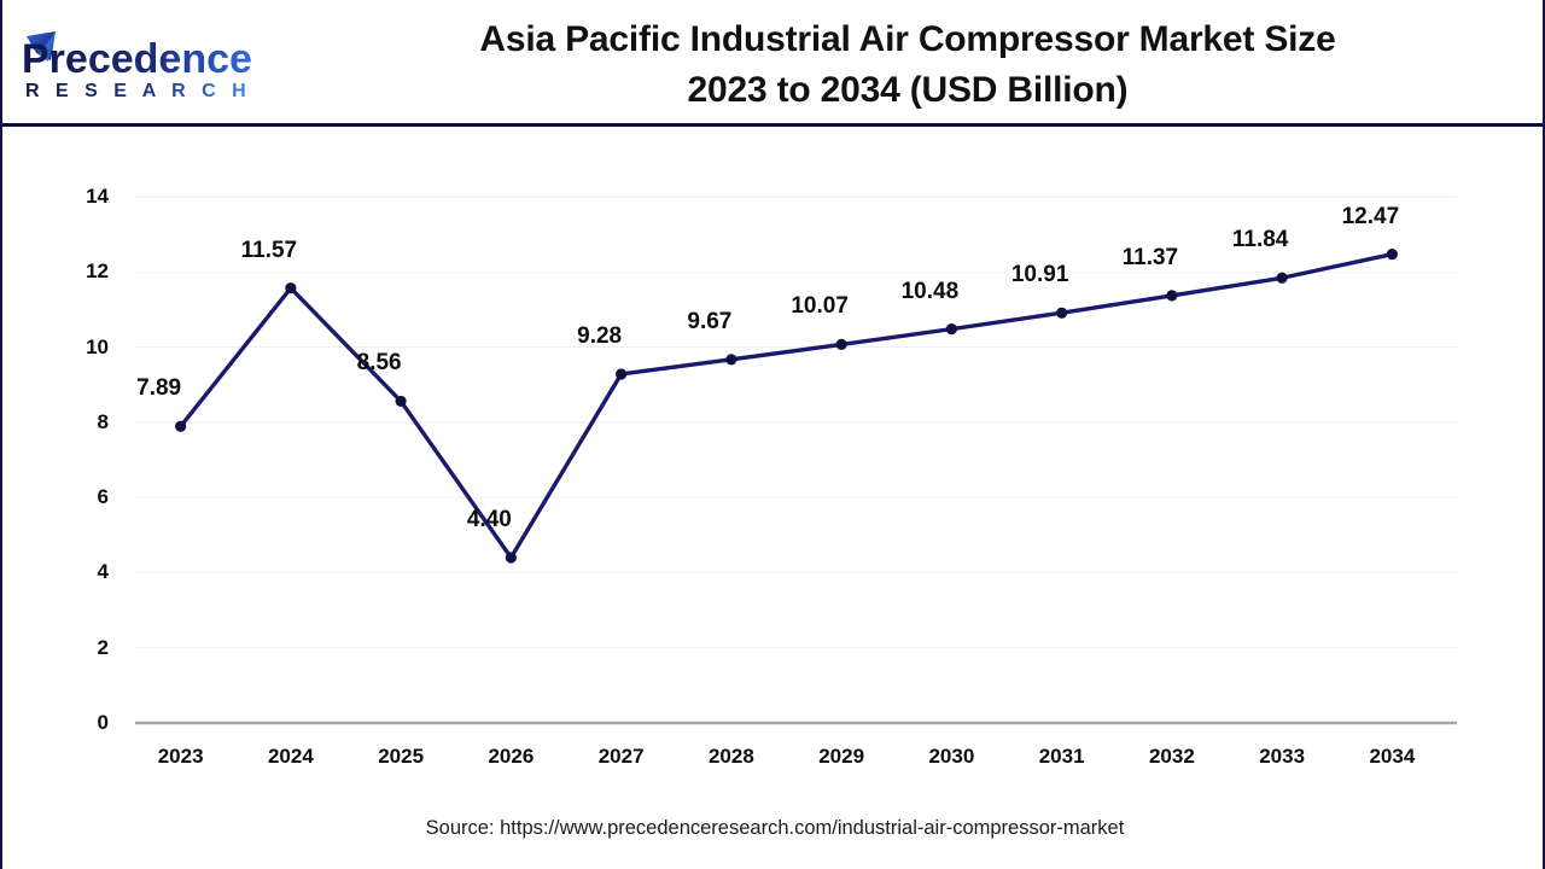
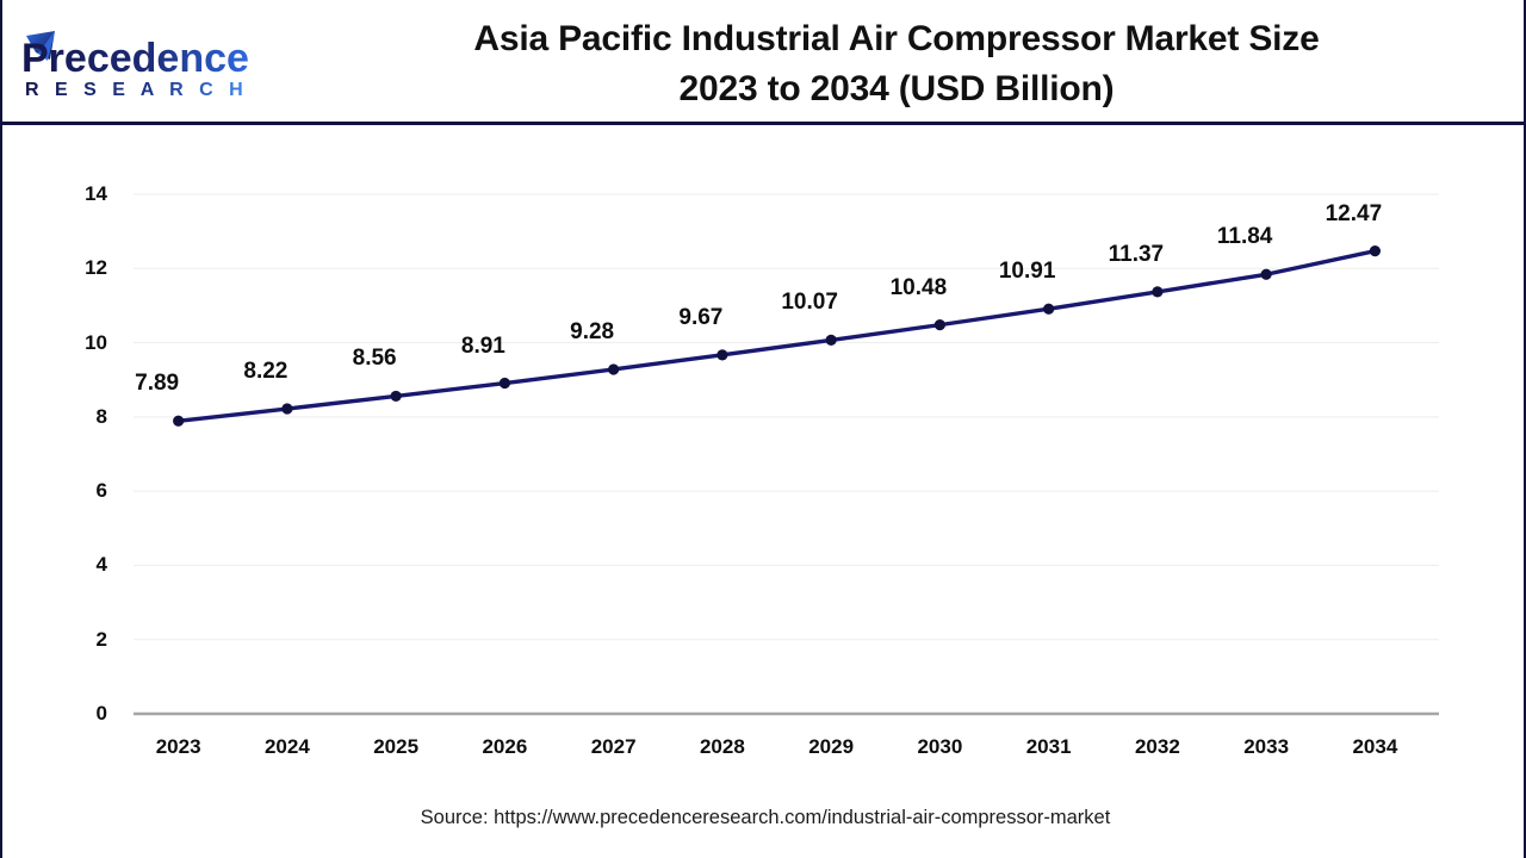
2024: 11.57 -> 8.22
2026: 4.40 -> 8.91
